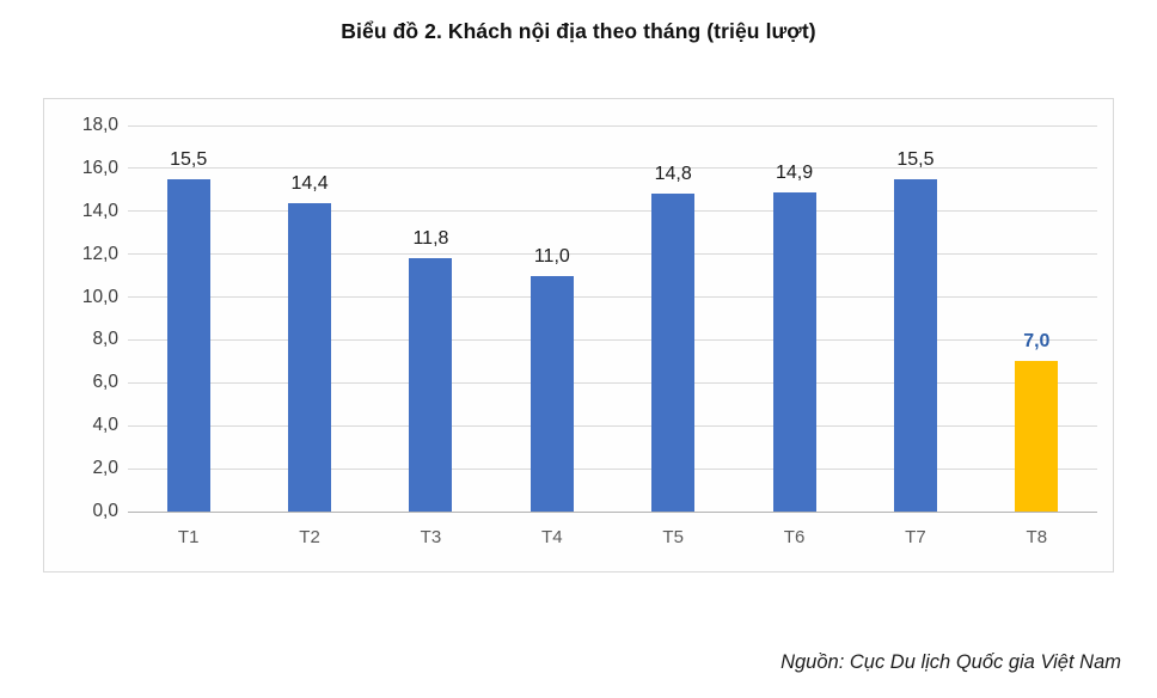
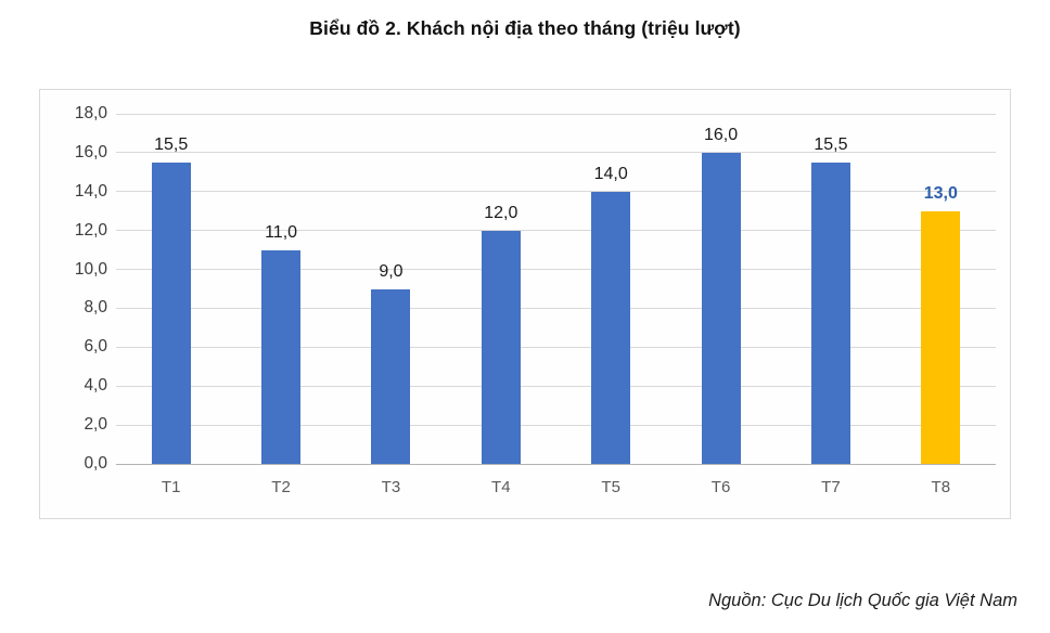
T2: 14,4 -> 11,0
T3: 11,8 -> 9,0
T4: 11,0 -> 12,0
T5: 14,8 -> 14,0
T6: 14,9 -> 16,0
T8: 7,0 -> 13,0
